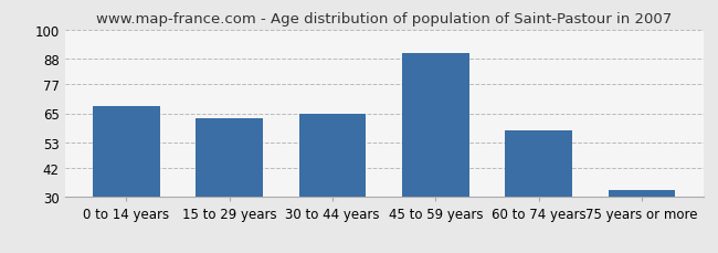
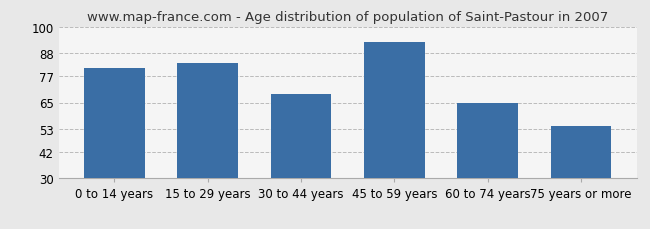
0 to 14 years: 68 -> 81
15 to 29 years: 63 -> 83
30 to 44 years: 65 -> 69
45 to 59 years: 90 -> 93
60 to 74 years: 58 -> 65
75 years or more: 33 -> 54
